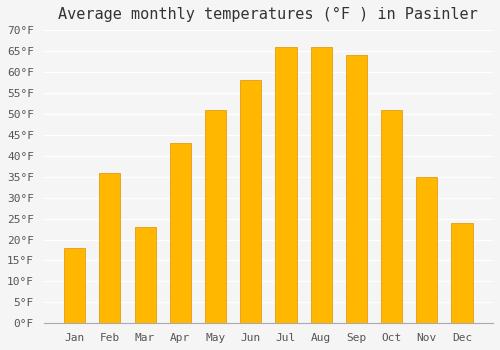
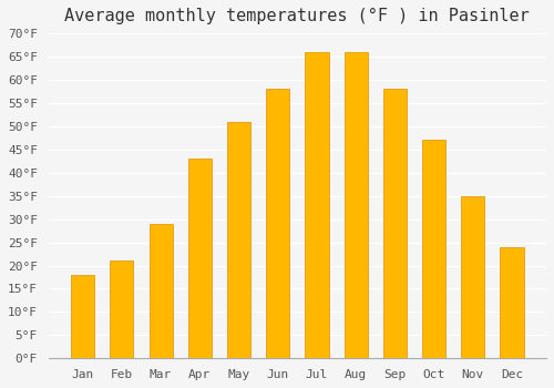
Feb: 36°F -> 21°F
Mar: 23°F -> 29°F
Sep: 64°F -> 58°F
Oct: 51°F -> 47°F
